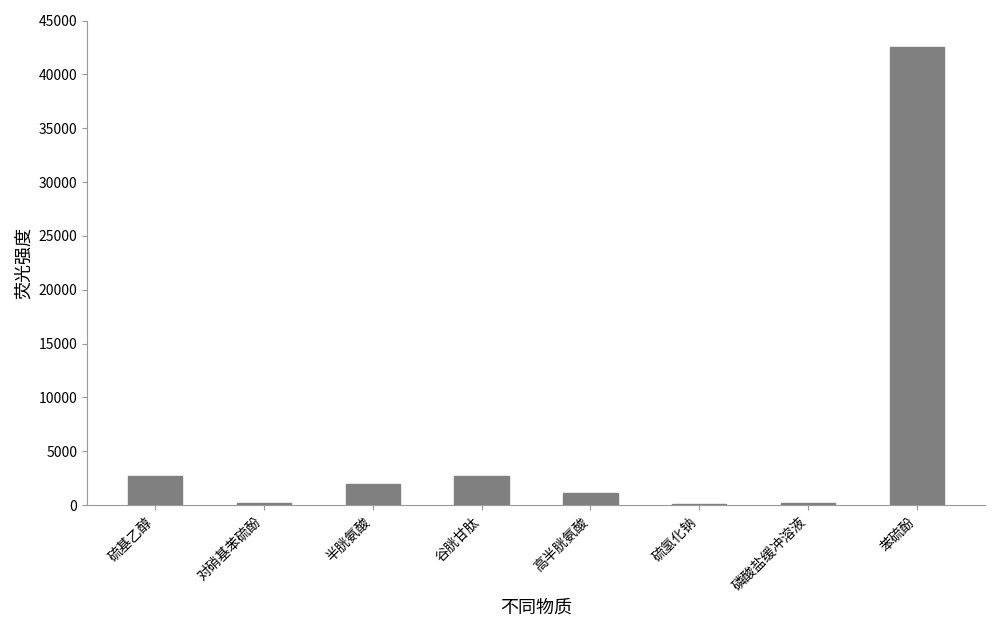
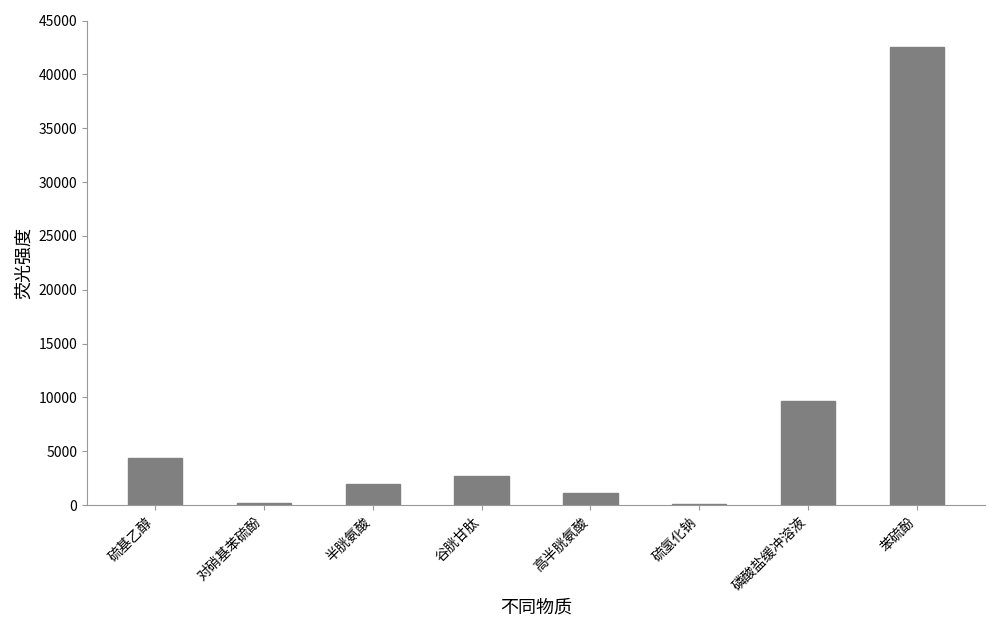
硫基乙醇: 2700 -> 4400
磷酸盐缓冲溶液: 200 -> 9700
